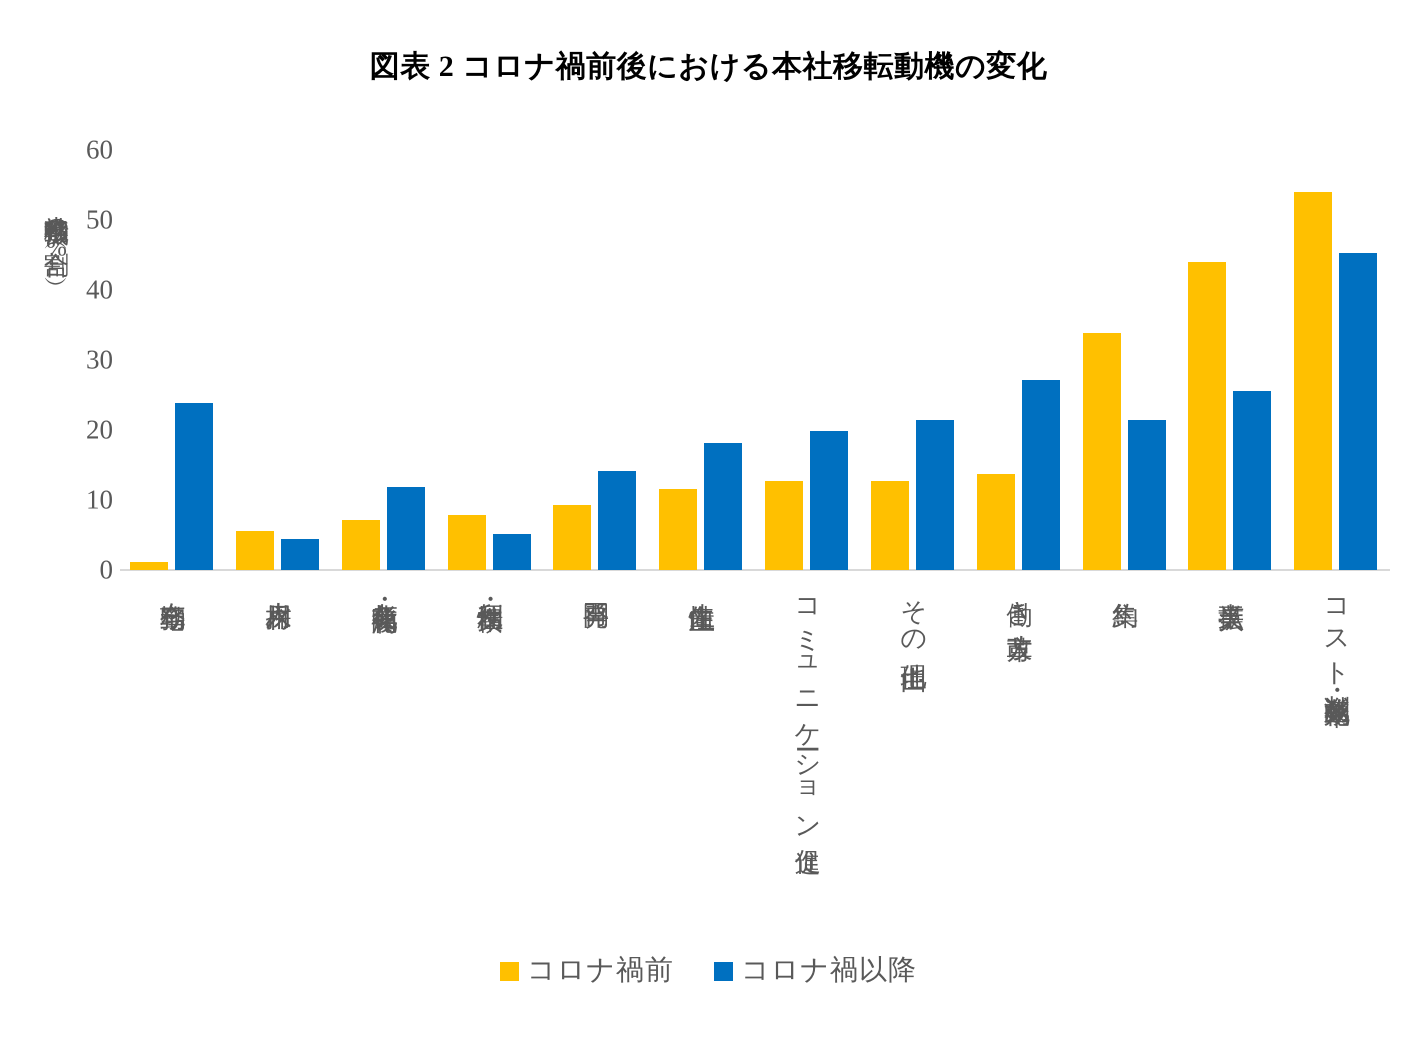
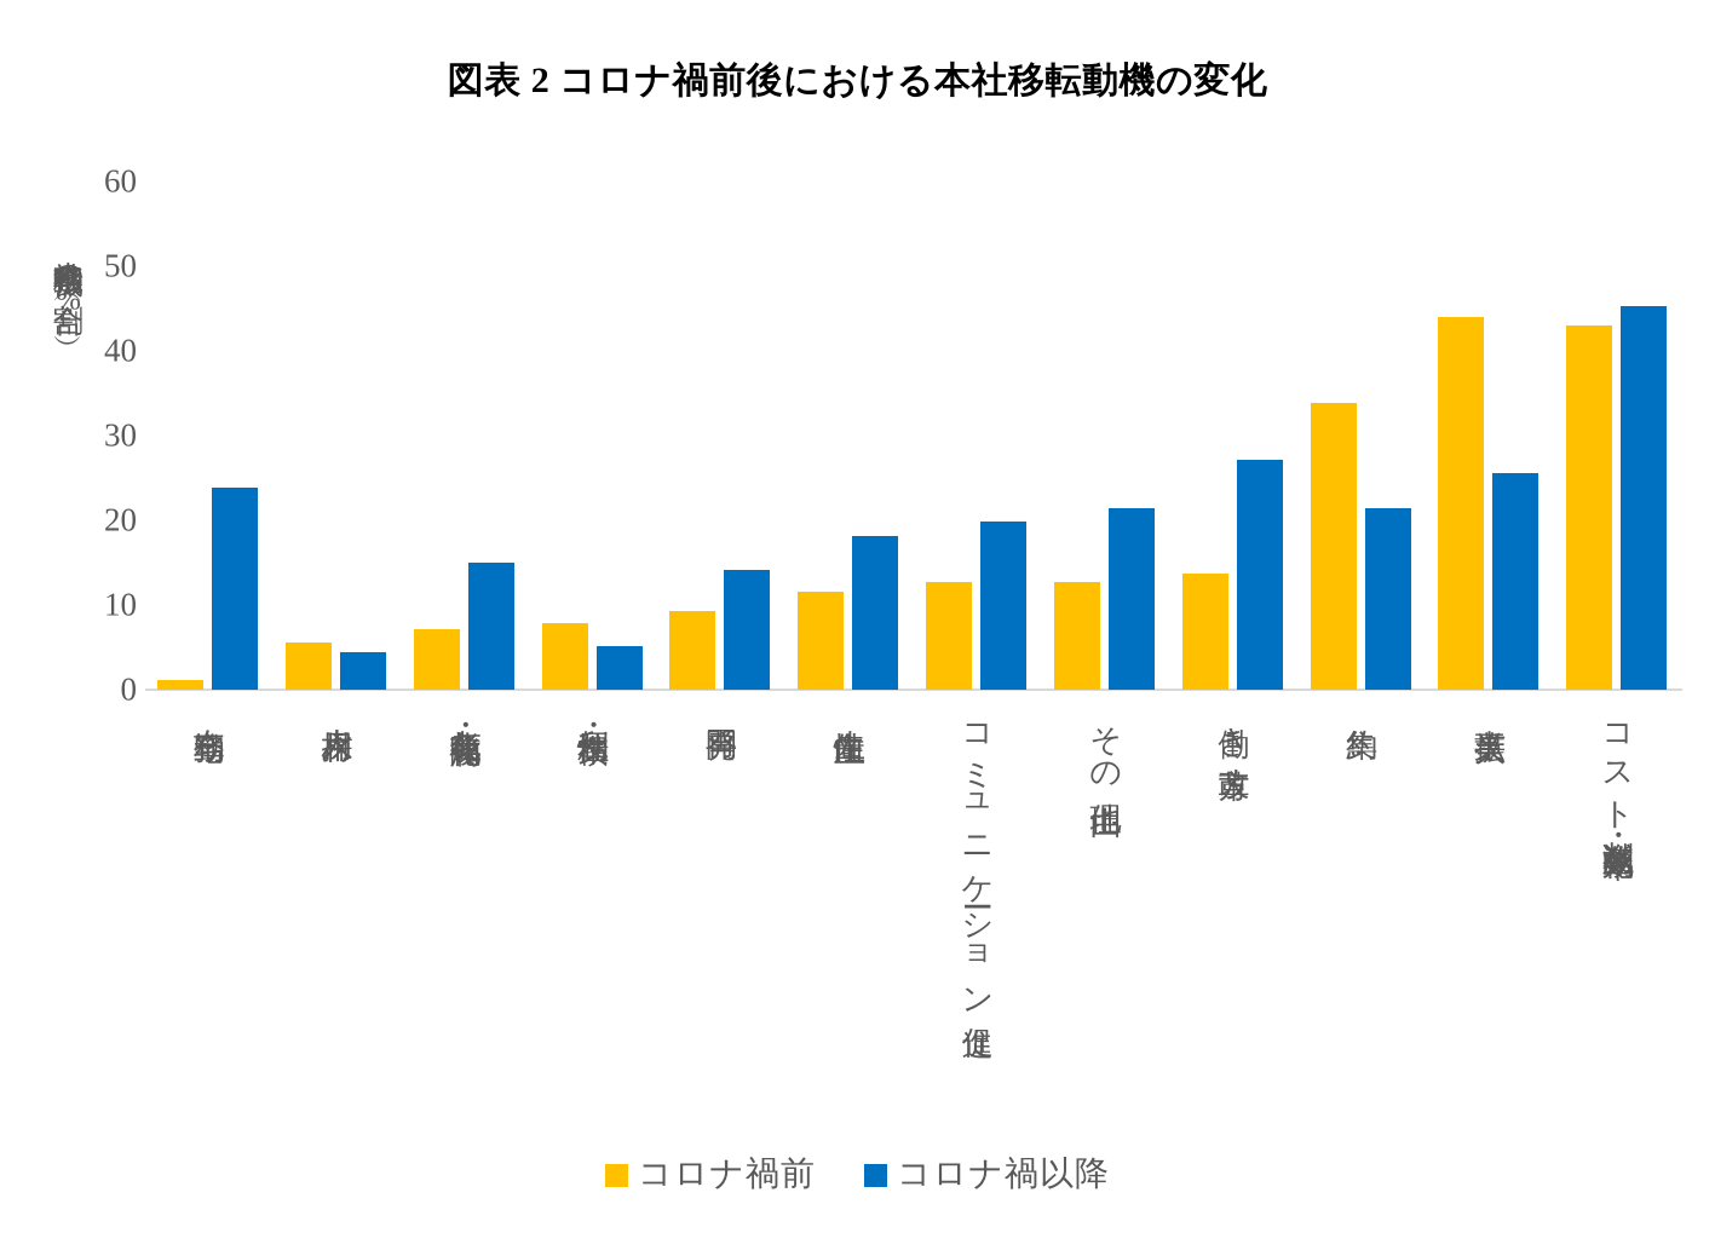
コロナ禍以降/老朽化・陳腐化: 12 -> 15
コロナ禍前/コスト削減・業務効率化: 54 -> 43
